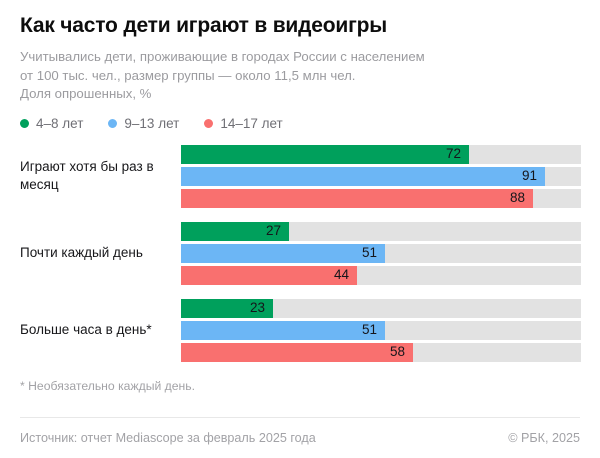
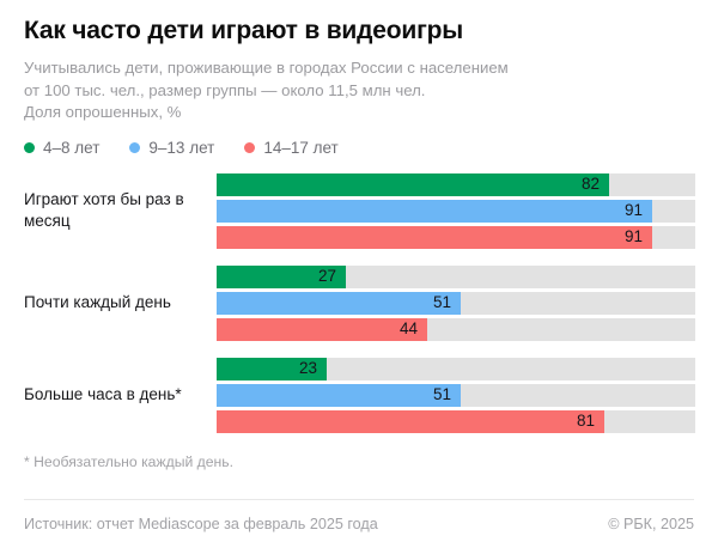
4–8 лет/Играют хотя бы раз в месяц: 72 -> 82
14–17 лет/Играют хотя бы раз в месяц: 88 -> 91
14–17 лет/Больше часа в день*: 58 -> 81
